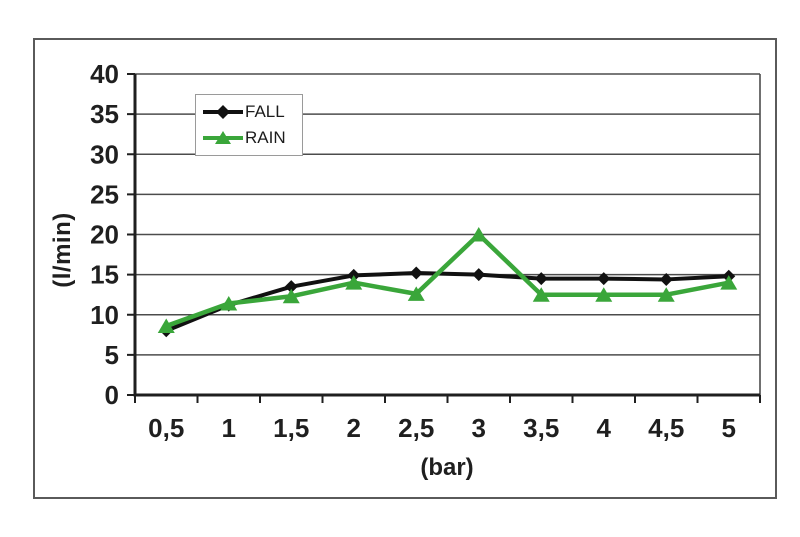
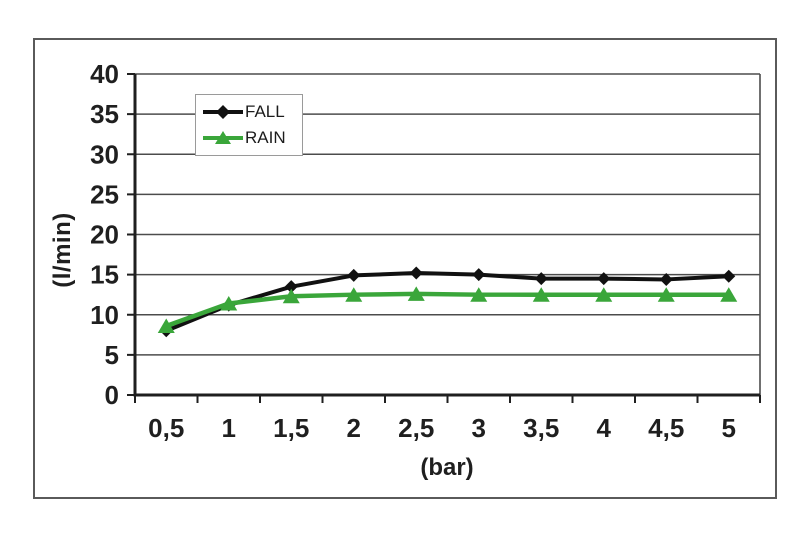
RAIN/2: 14 -> 12
RAIN/3: 20 -> 12
RAIN/5: 14 -> 12
